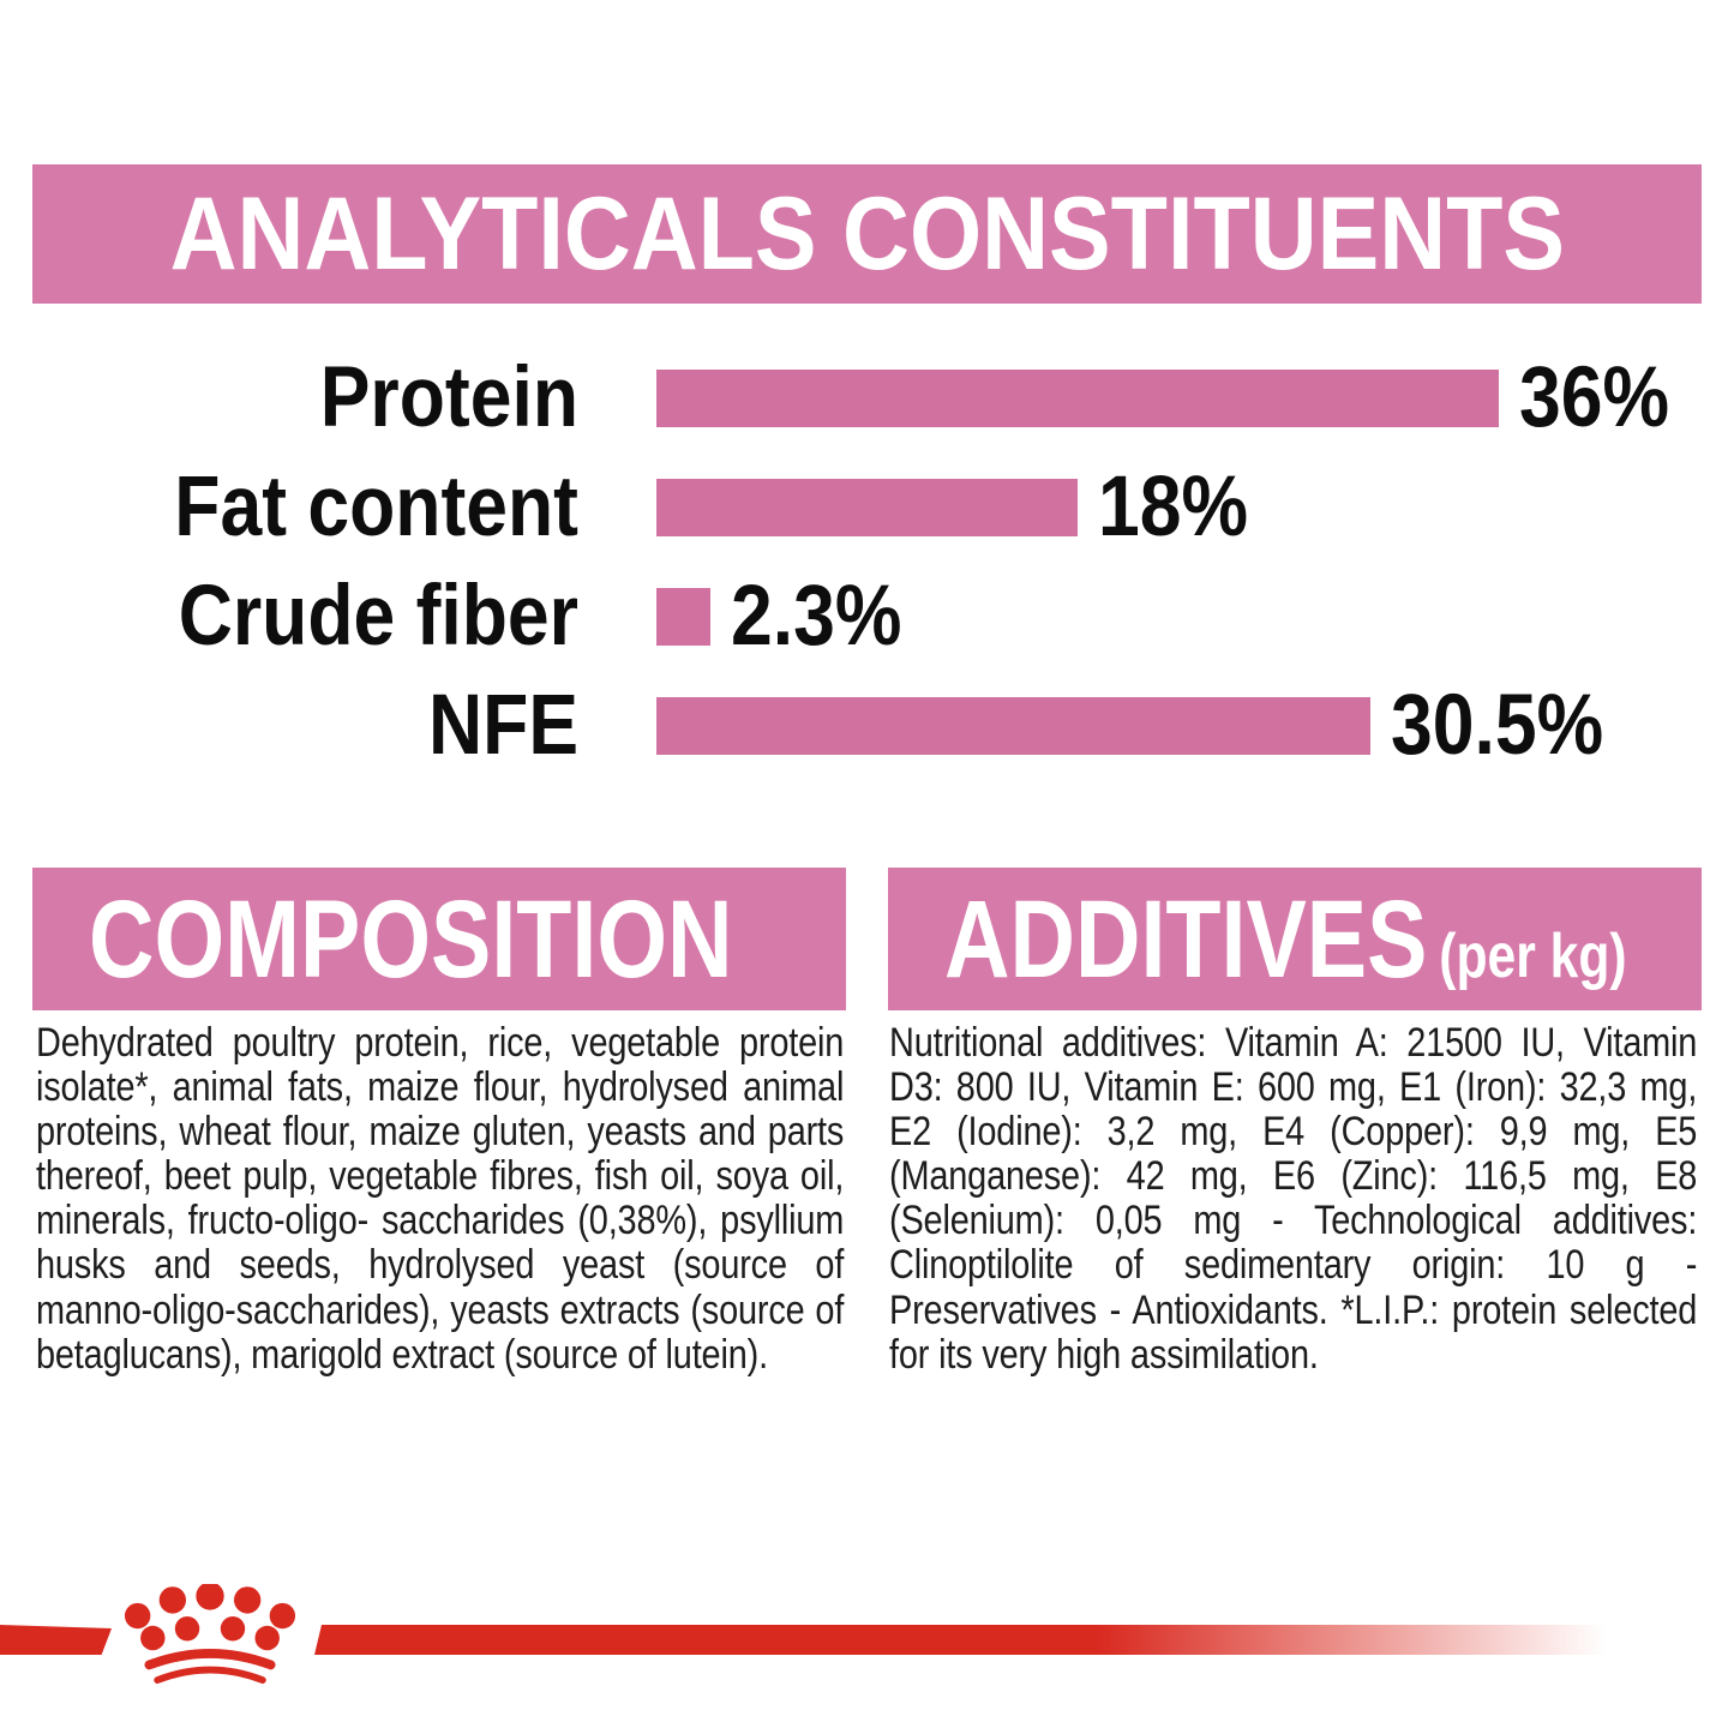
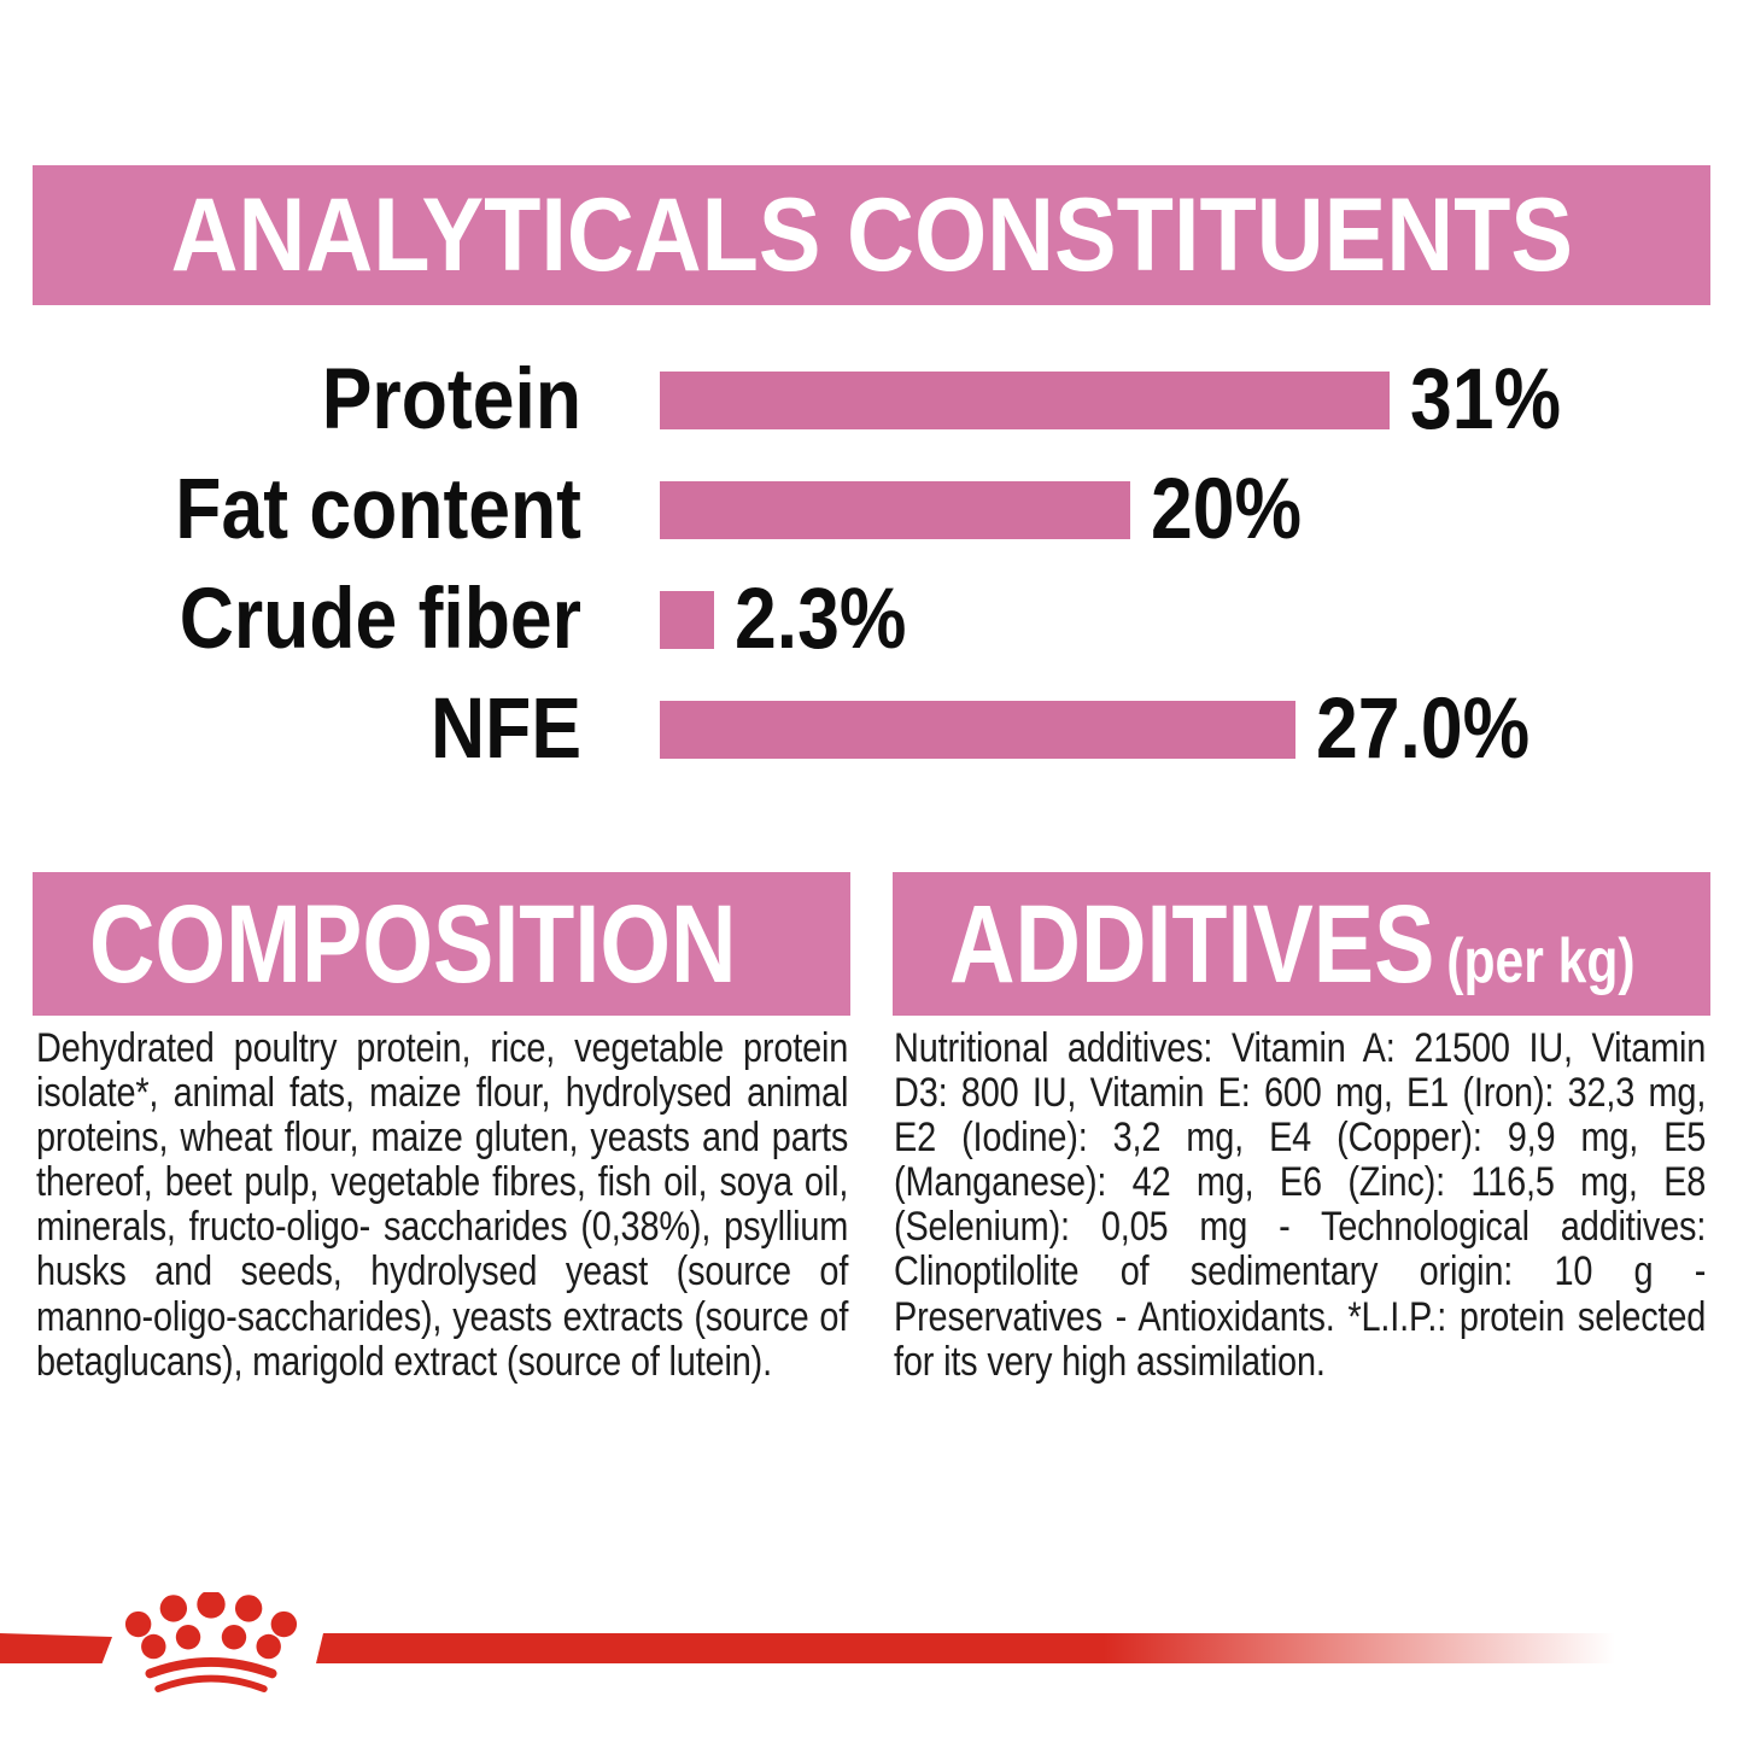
Protein: 36% -> 31%
Fat content: 18% -> 20%
NFE: 30.5% -> 27.0%
